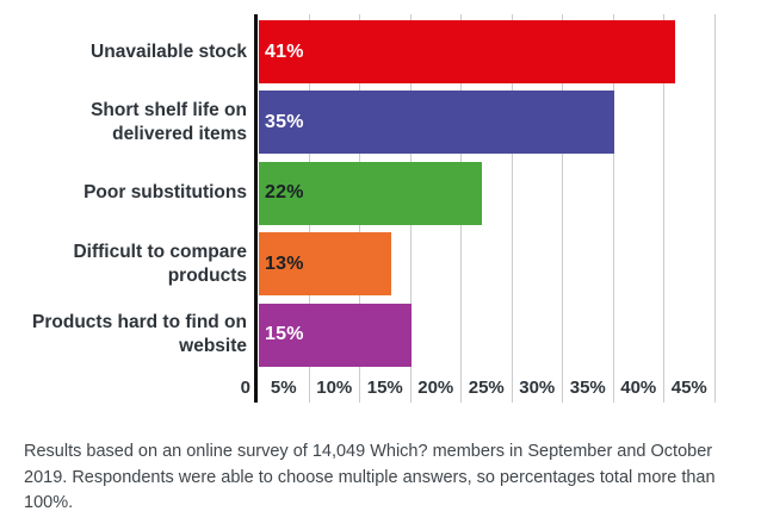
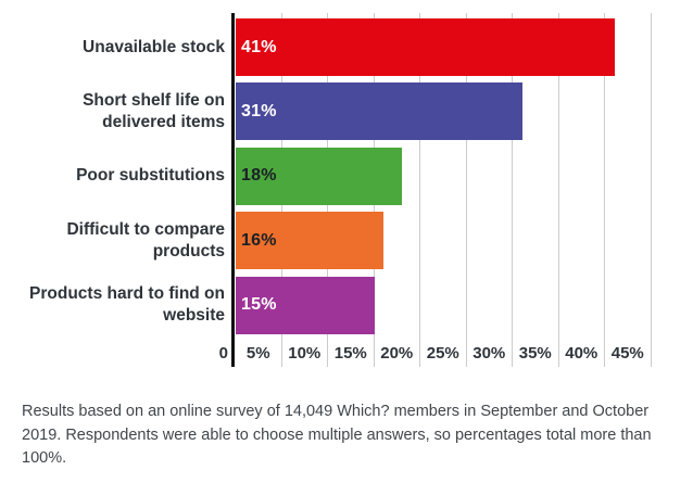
Short shelf life on delivered items: 35% -> 31%
Poor substitutions: 22% -> 18%
Difficult to compare products: 13% -> 16%
